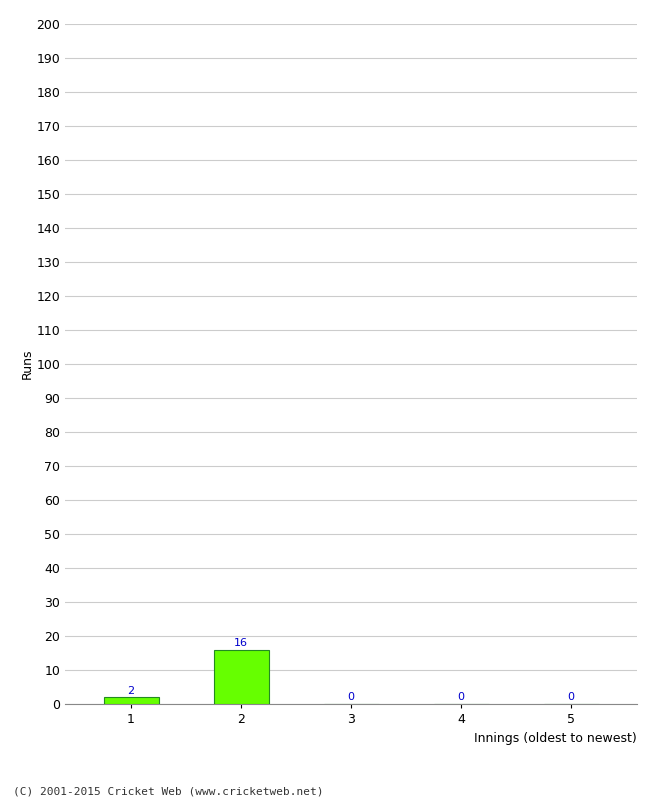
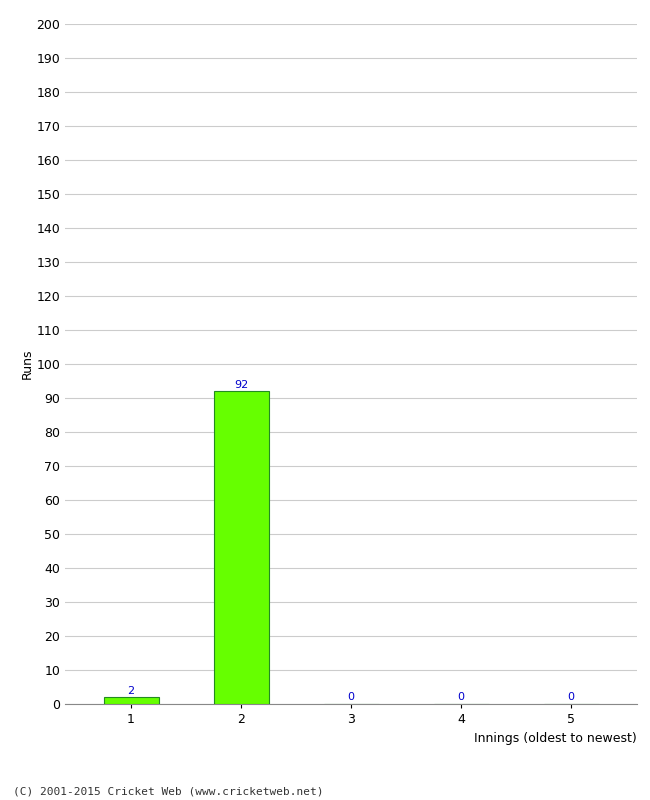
2: 16 -> 92
